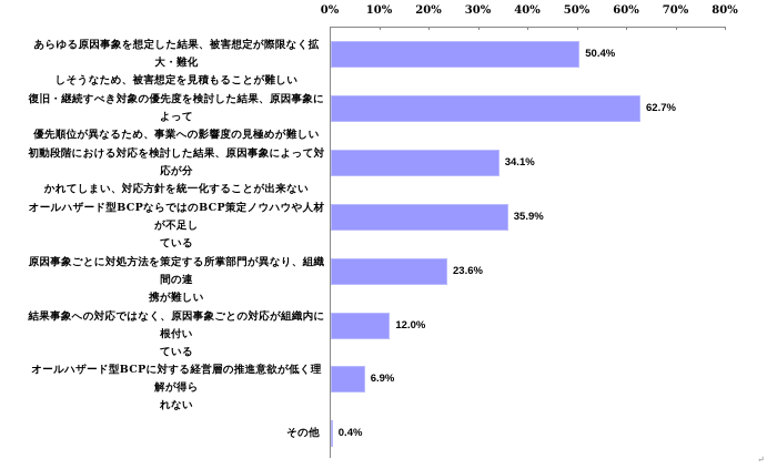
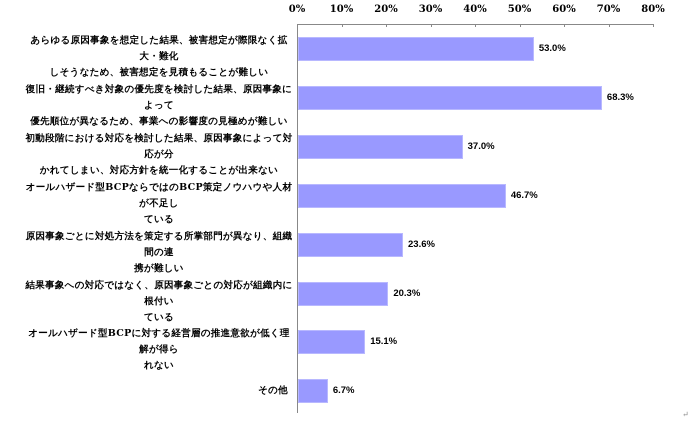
あらゆる原因事象を想定した結果、被害想定が際限なく拡大・難化しそうなため、被害想定を見積もることが難しい: 50.4% -> 53.0%
復旧・継続すべき対象の優先度を検討した結果、原因事象によって優先順位が異なるため、事業への影響度の見極めが難しい: 62.7% -> 68.3%
初動段階における対応を検討した結果、原因事象によって対応が分かれてしまい、対応方針を統一化することが出来ない: 34.1% -> 37.0%
オールハザード型BCPならではのBCP策定ノウハウや人材が不足している: 35.9% -> 46.7%
結果事象への対応ではなく、原因事象ごとの対応が組織内に根付いている: 12.0% -> 20.3%
オールハザード型BCPに対する経営層の推進意欲が低く理解が得られない: 6.9% -> 15.1%
その他: 0.4% -> 6.7%
